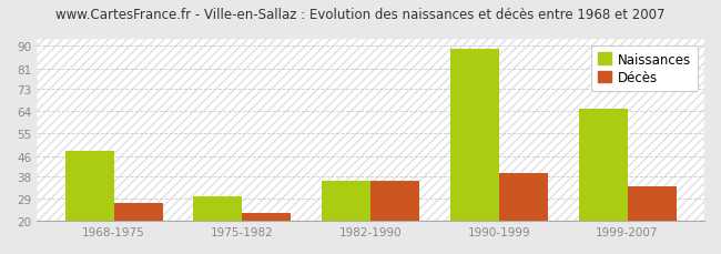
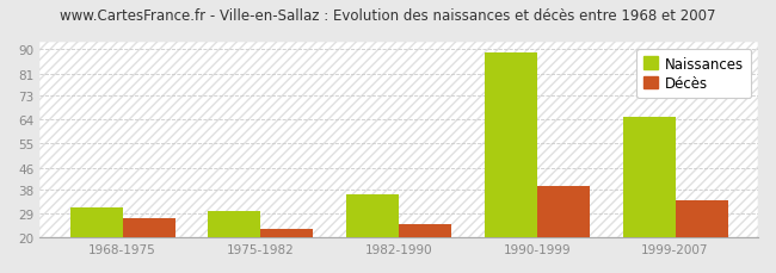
Naissances/1968-1975: 48 -> 31
Décès/1982-1990: 36 -> 25
